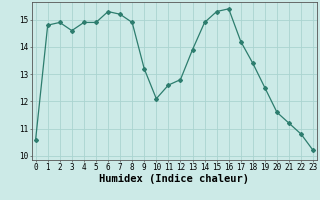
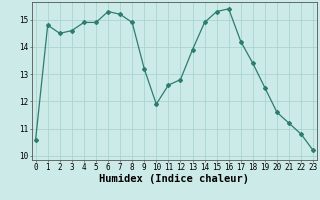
2: 14.9 -> 14.5
10: 12.1 -> 11.9
